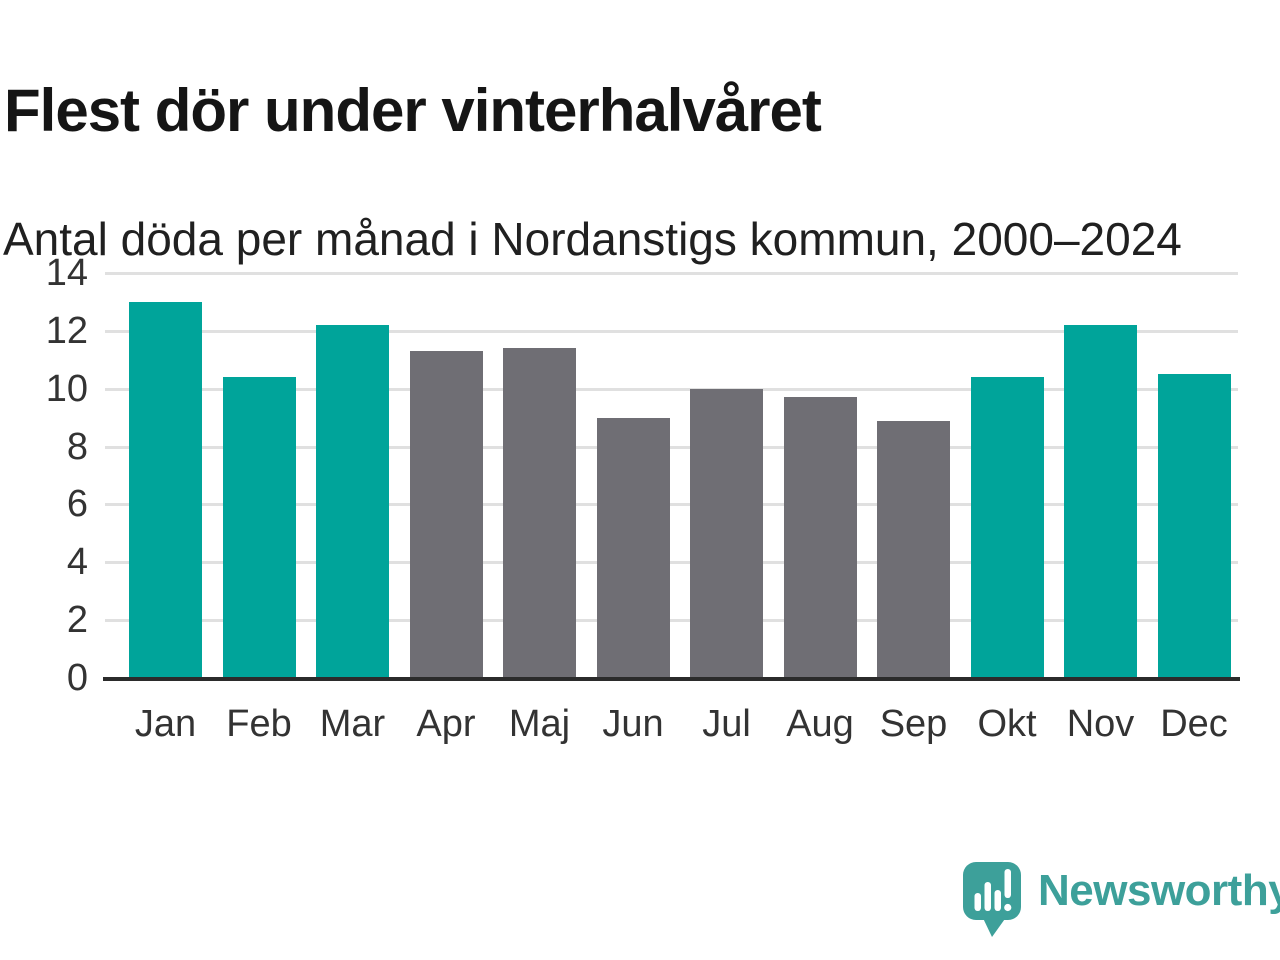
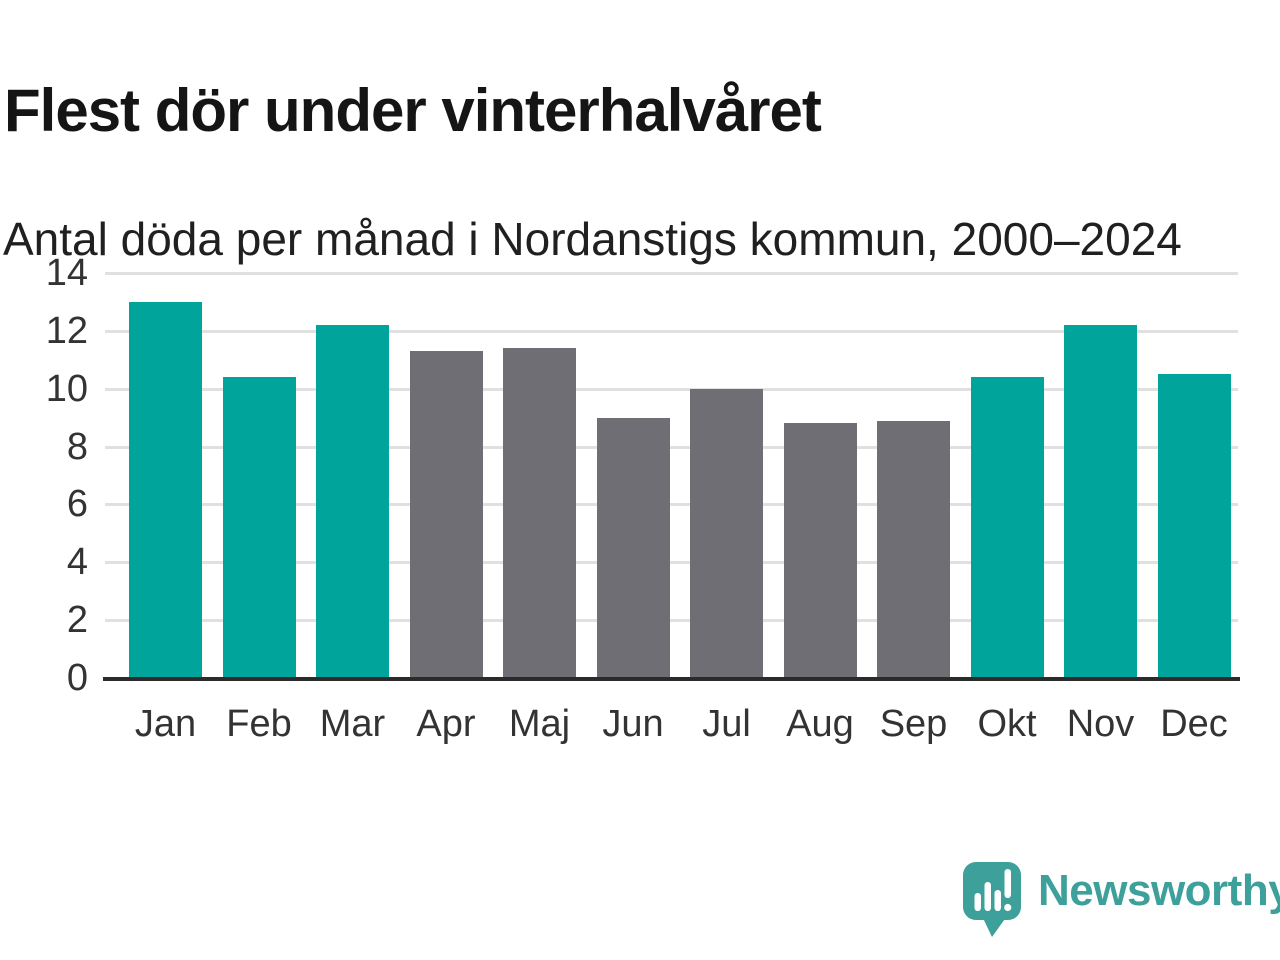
Aug: 9.7 -> 8.8
